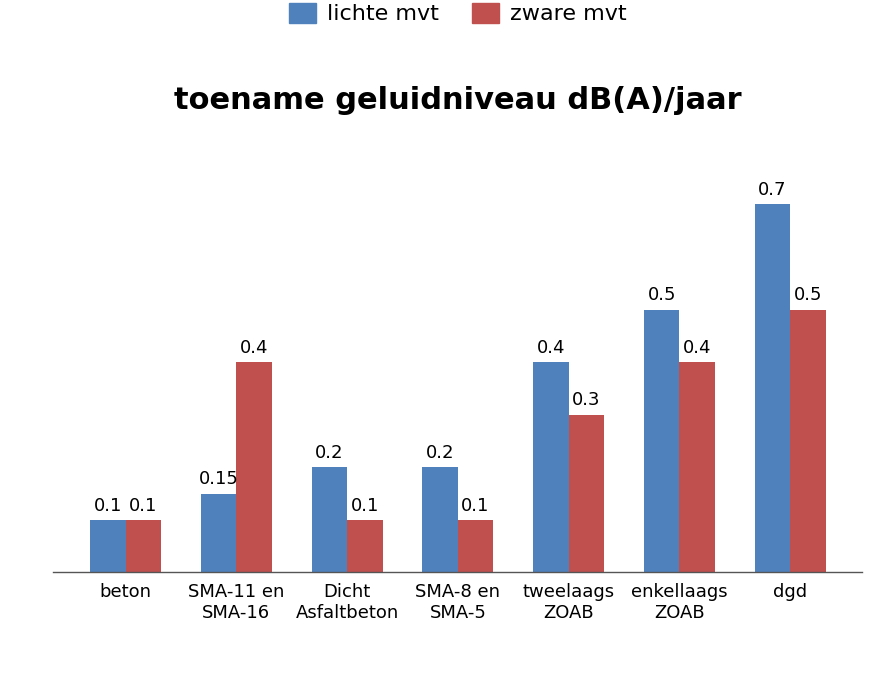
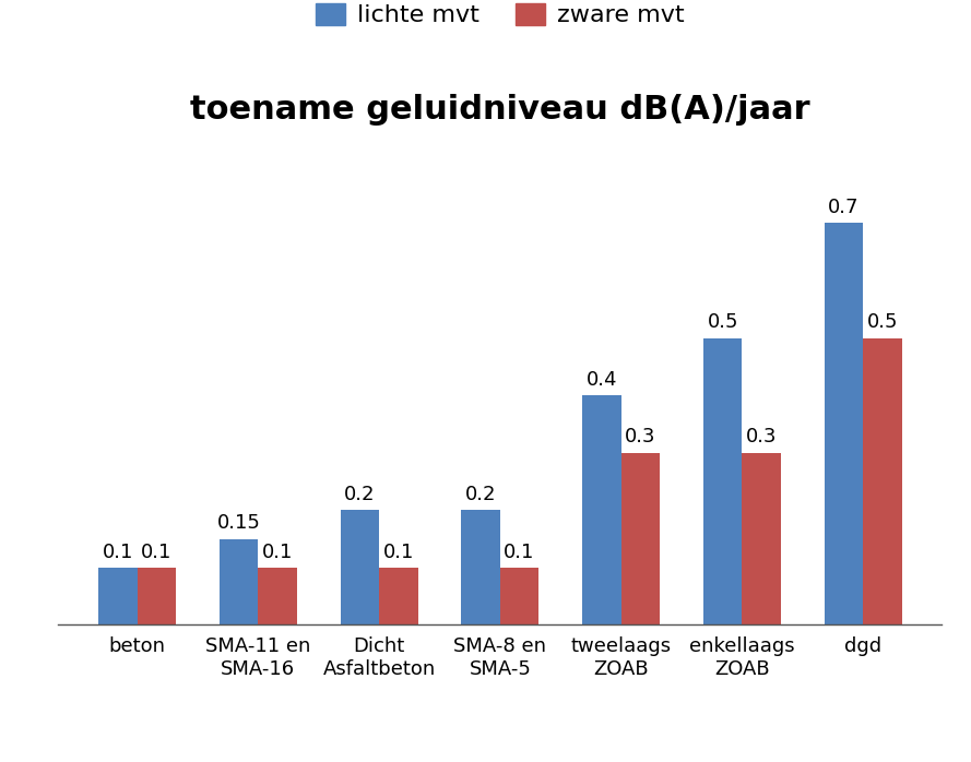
zware mvt/SMA-11 en SMA-16: 0.4 -> 0.1
zware mvt/enkellaags ZOAB: 0.4 -> 0.3
